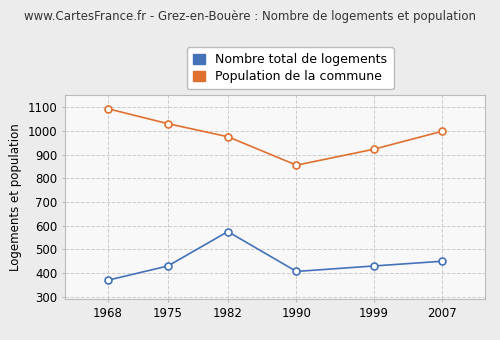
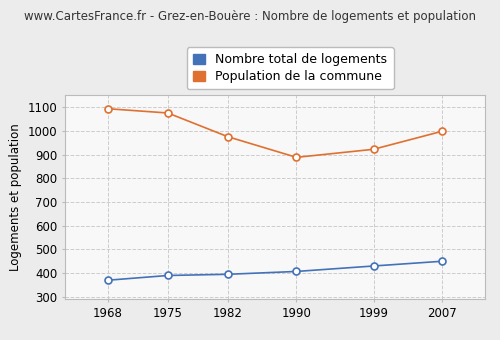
Nombre total de logements/1975: 430 -> 390
Population de la commune/1975: 1030 -> 1075
Nombre total de logements/1982: 575 -> 395
Population de la commune/1990: 855 -> 888
